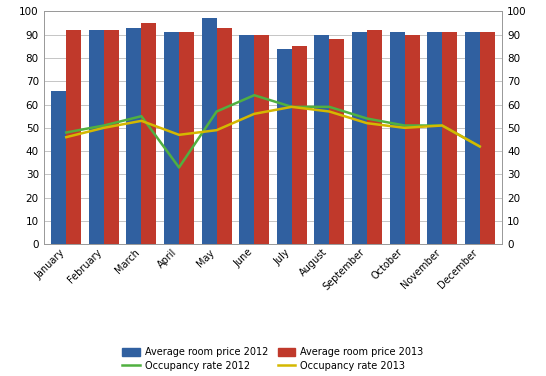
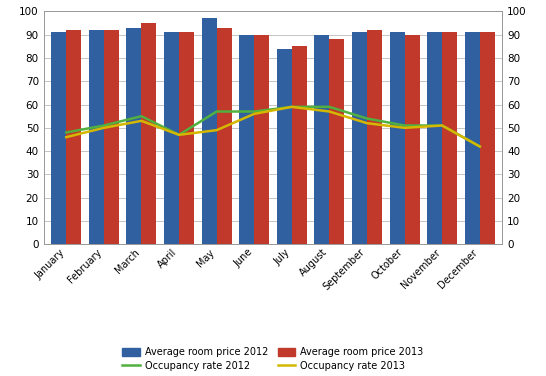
Average room price 2012/January: 66 -> 91
Occupancy rate 2012/April: 33 -> 47
Occupancy rate 2012/June: 64 -> 57
